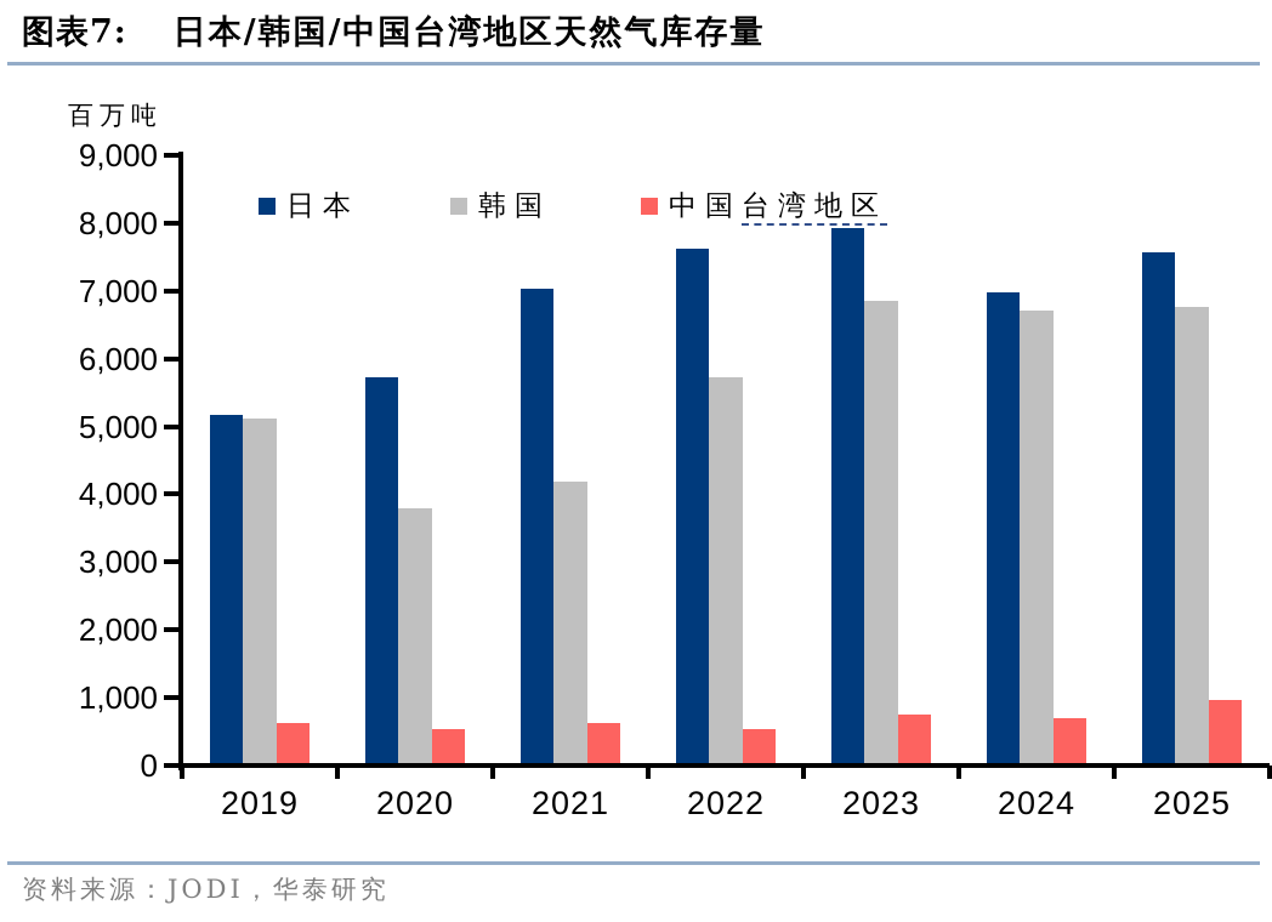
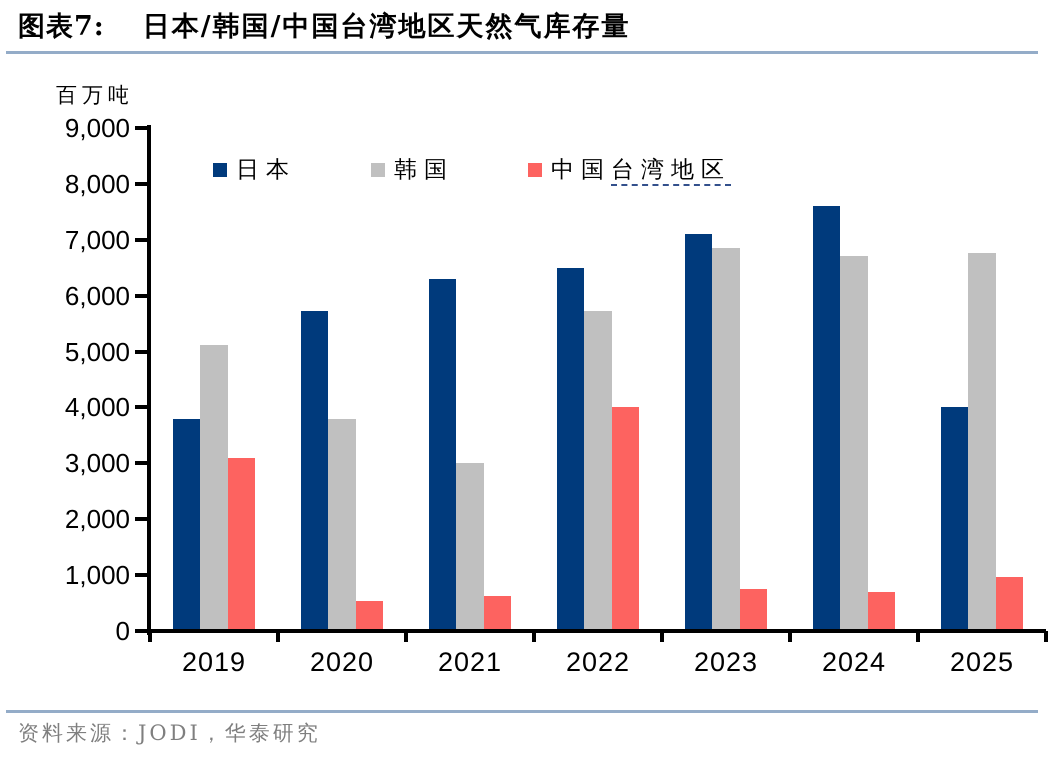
日本/2019: 5200 -> 3800
中国台湾地区/2019: 600 -> 3100
日本/2021: 7000 -> 6300
韩国/2021: 4200 -> 3000
日本/2022: 7600 -> 6500
中国台湾地区/2022: 500 -> 4000
日本/2023: 7900 -> 7100
日本/2024: 7000 -> 7600
日本/2025: 7600 -> 4000
